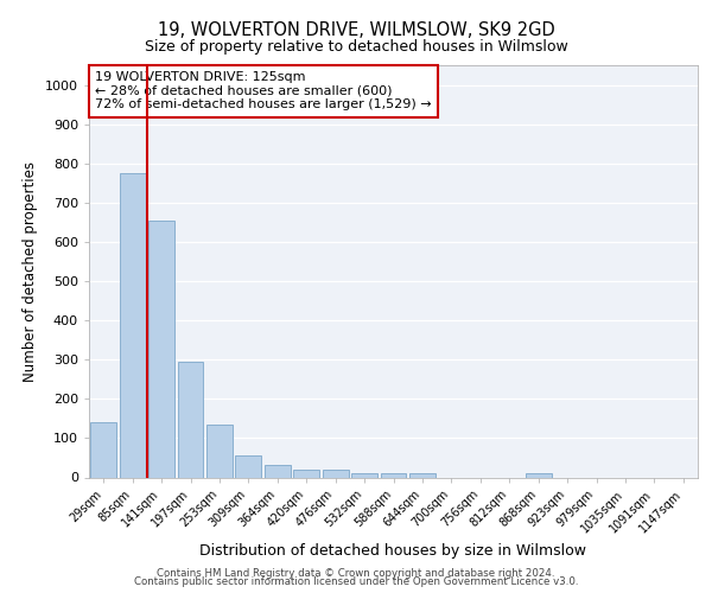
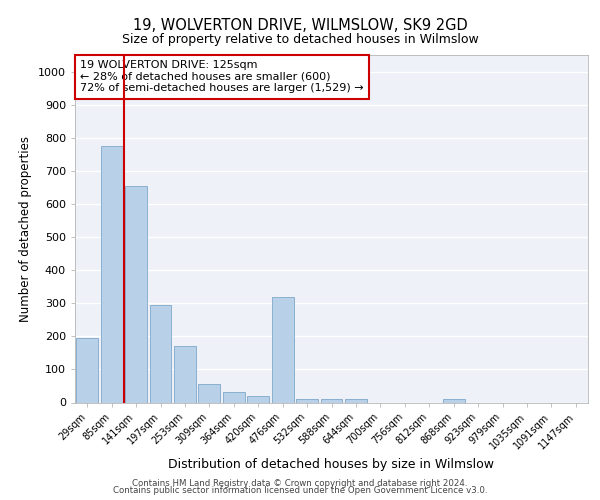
29sqm: 140 -> 195
253sqm: 135 -> 170
476sqm: 20 -> 320
